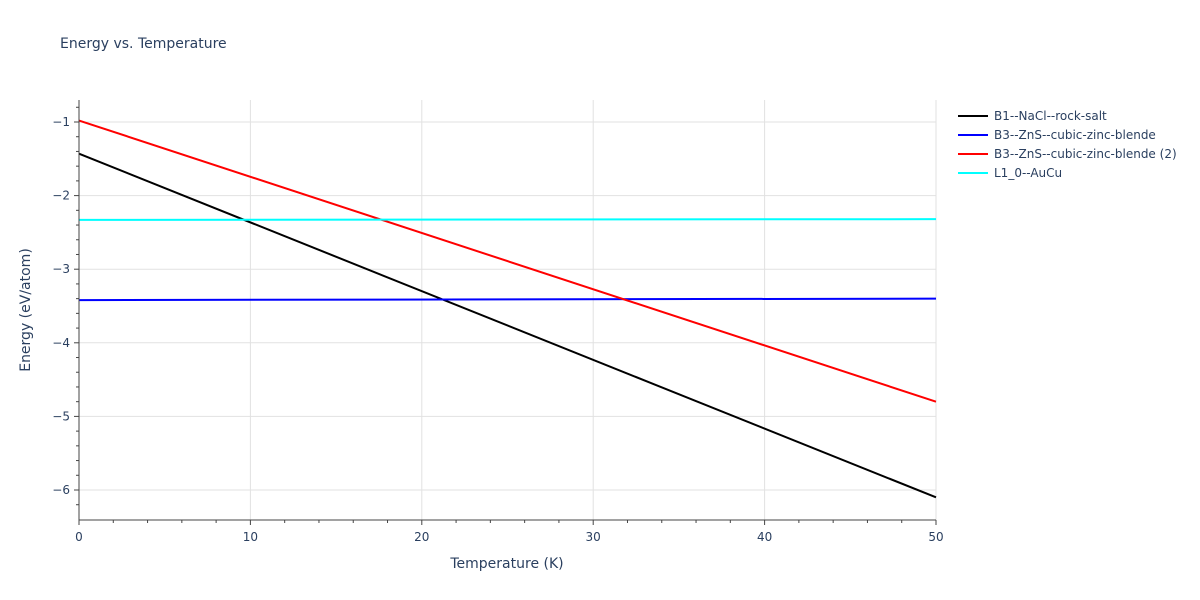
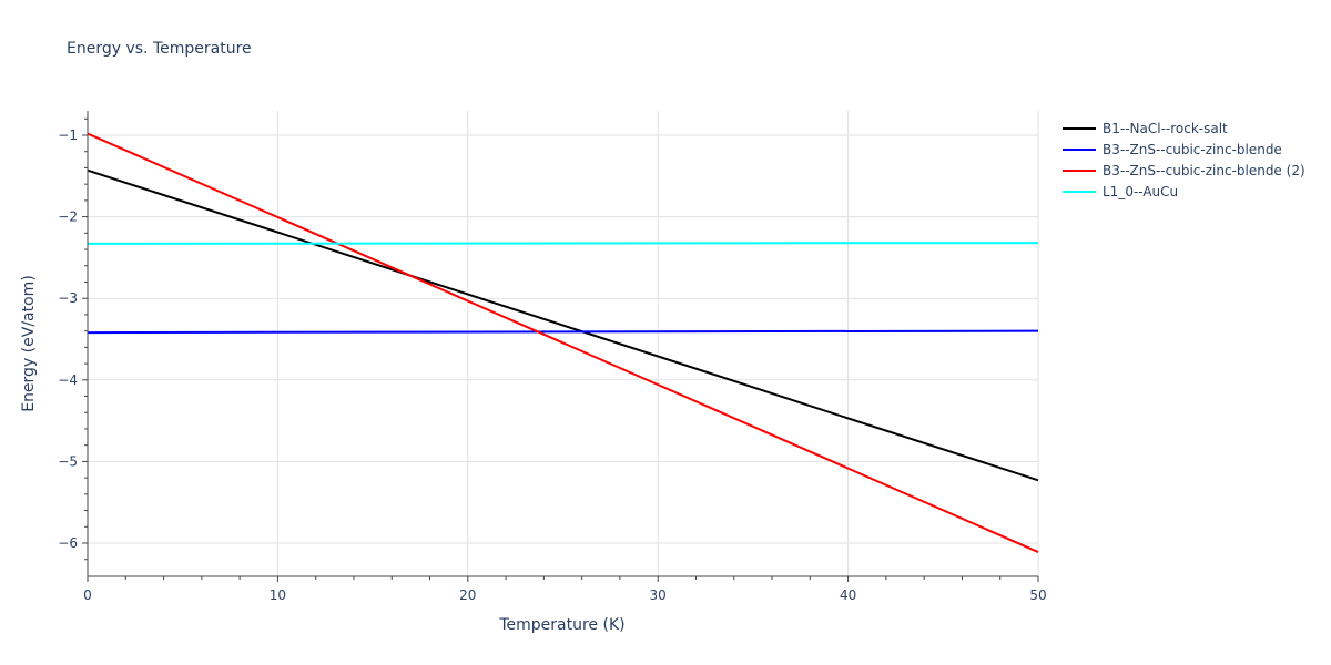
B1--NaCl--rock-salt/50: -6.1 -> -5.2
B3--ZnS--cubic-zinc-blende (2)/50: -4.8 -> -6.1
